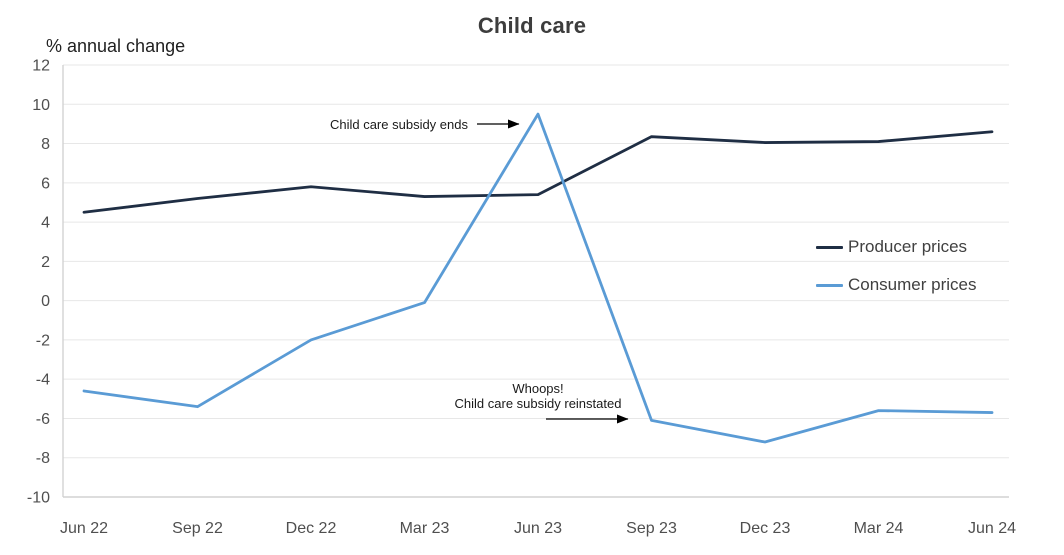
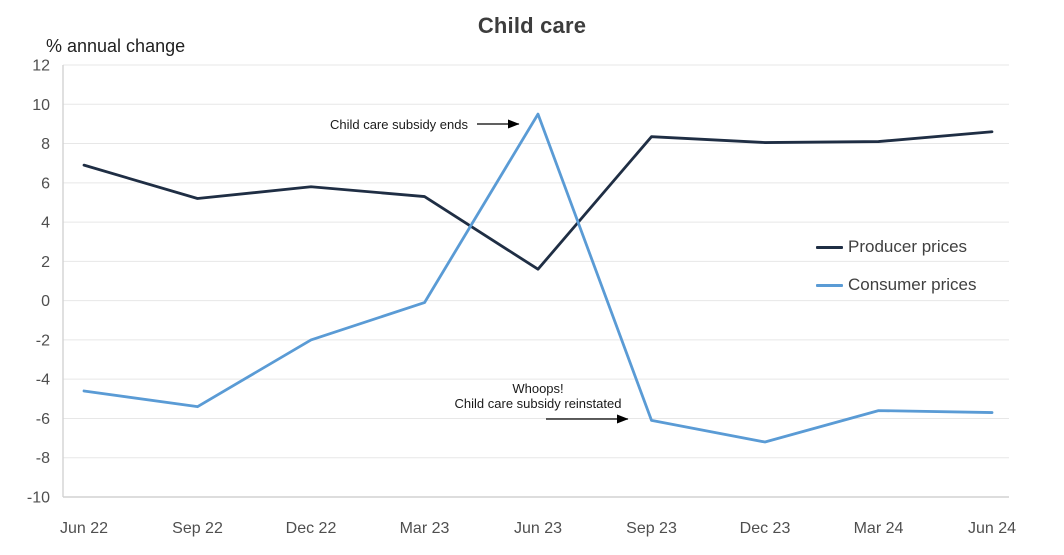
Producer prices/Jun 22: 4.5 -> 6.9
Producer prices/Jun 23: 5.4 -> 1.6
